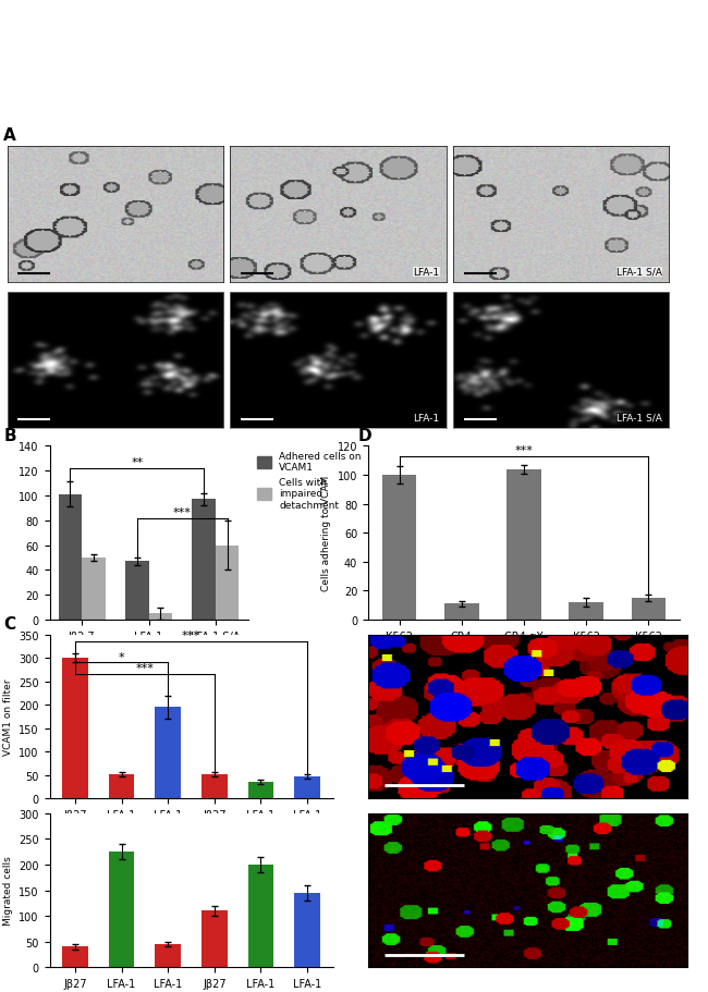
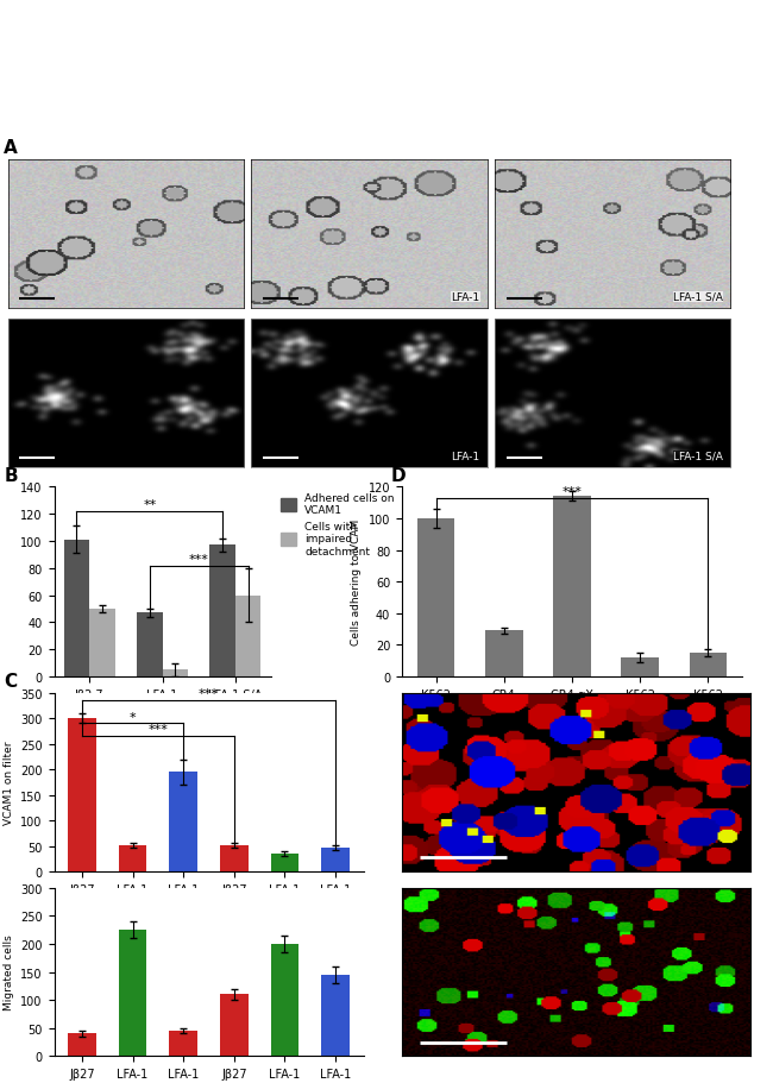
CR4: 11 -> 29
CR4 αX S/A: 104 -> 114
